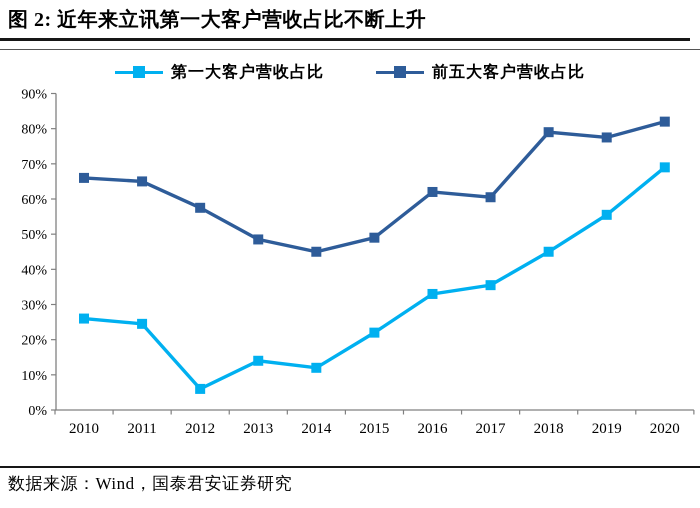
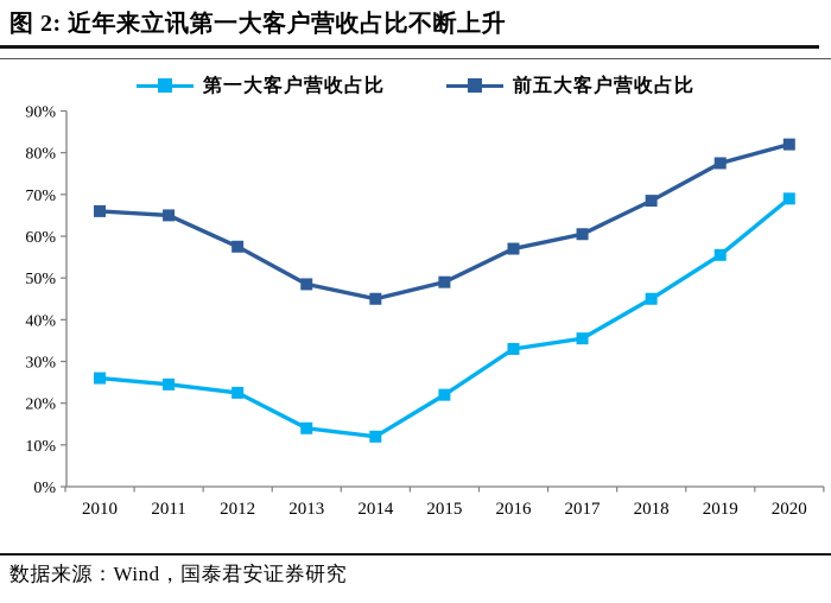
第一大客户营收占比/2012: 6% -> 22%
前五大客户营收占比/2016: 62% -> 57%
前五大客户营收占比/2018: 79% -> 68%
